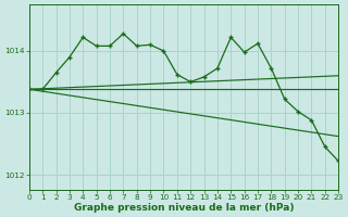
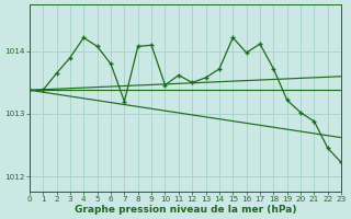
6: 1014.08 -> 1013.80
7: 1014.28 -> 1013.20
10: 1014.00 -> 1013.46
